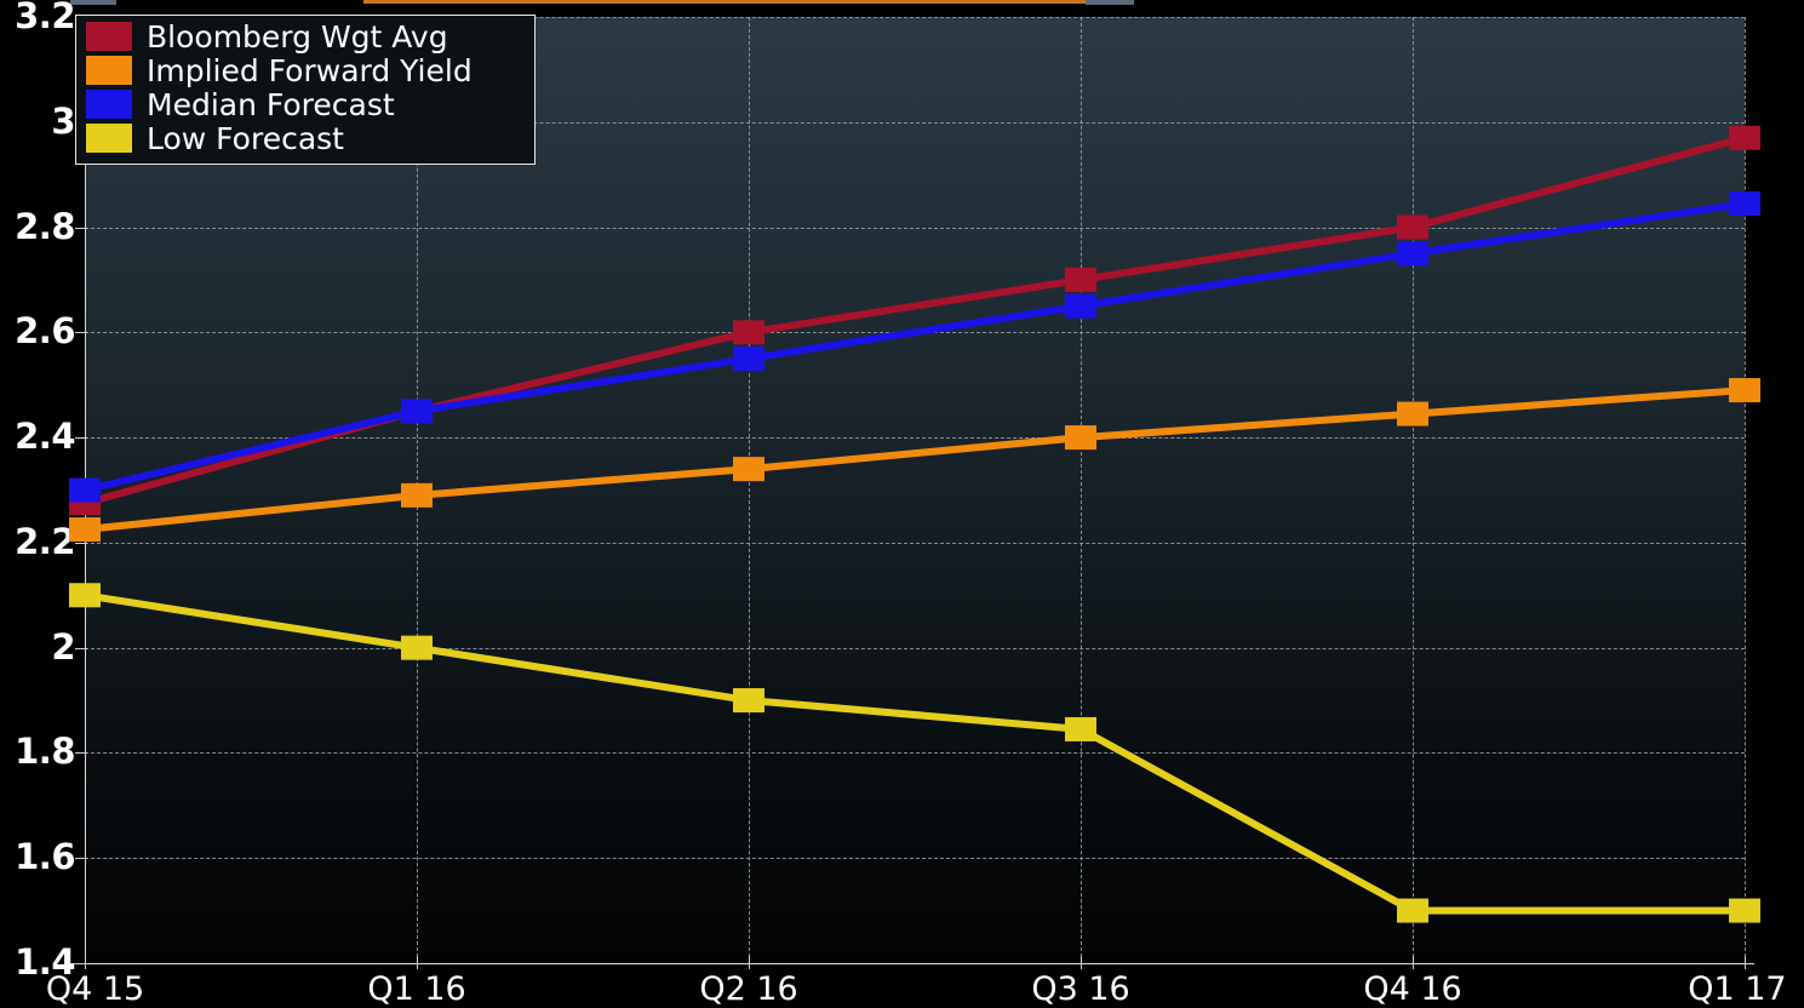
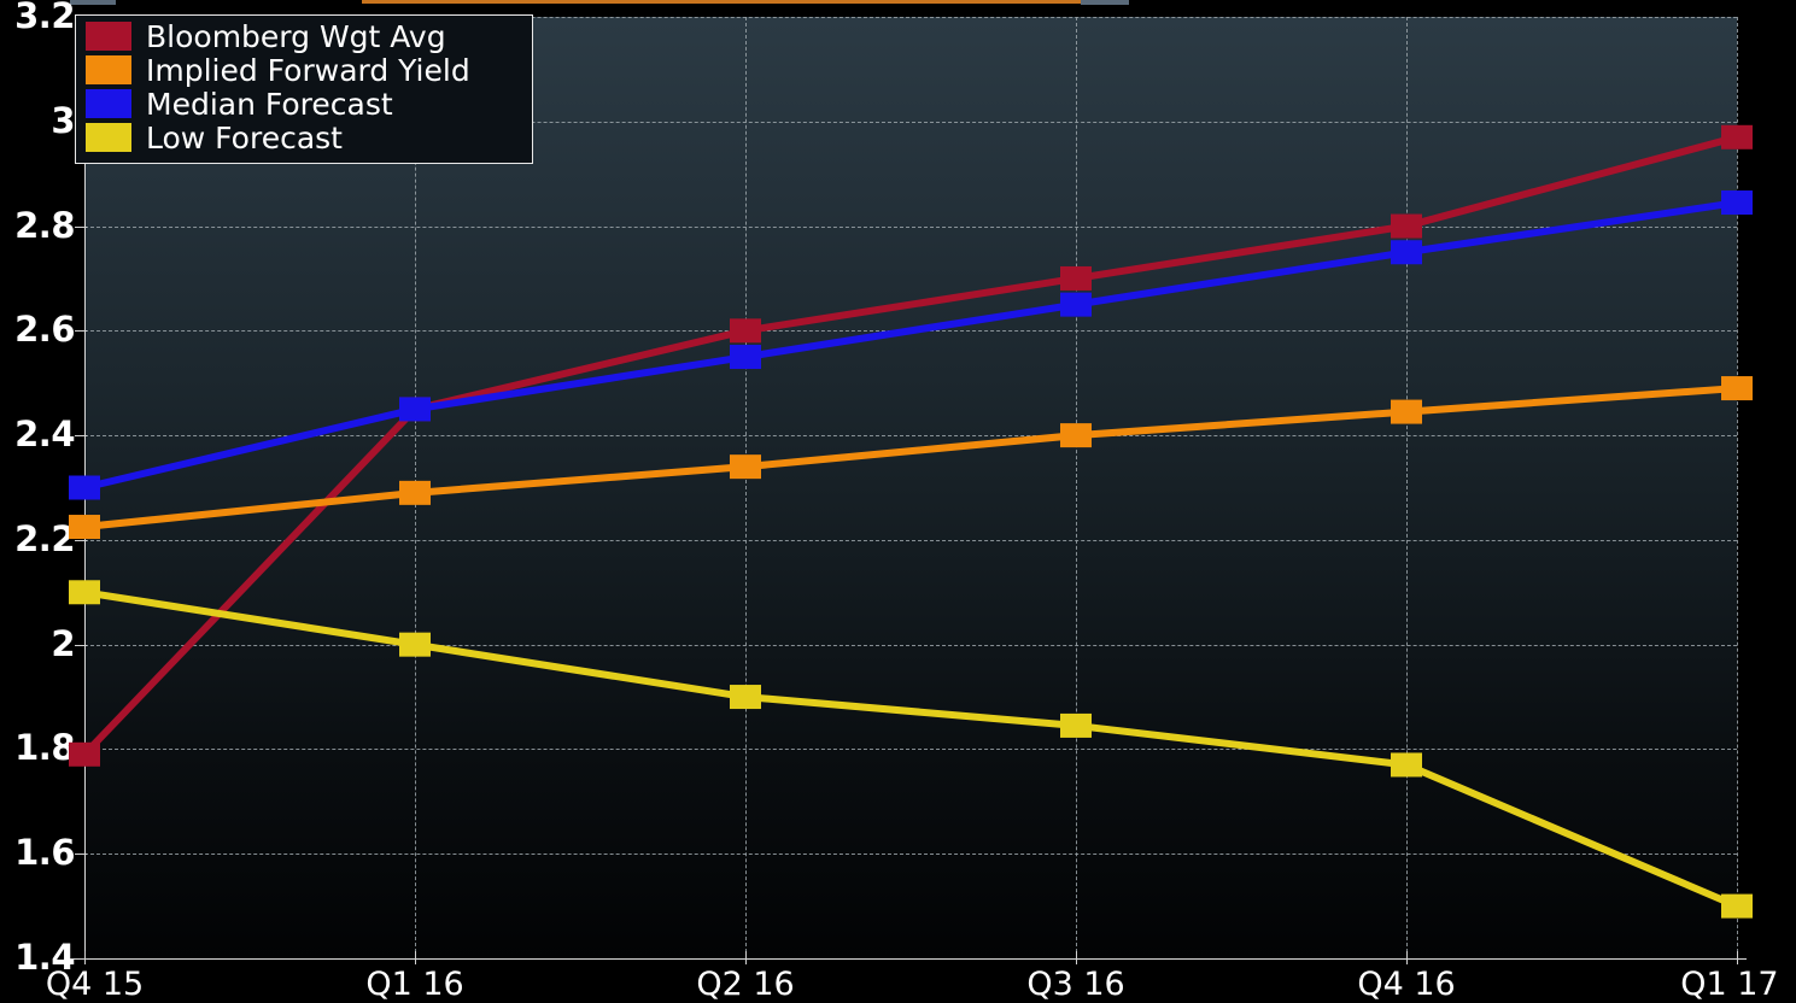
Bloomberg Wgt Avg/Q4 15: 2.27 -> 1.79
Low Forecast/Q4 16: 1.50 -> 1.77
